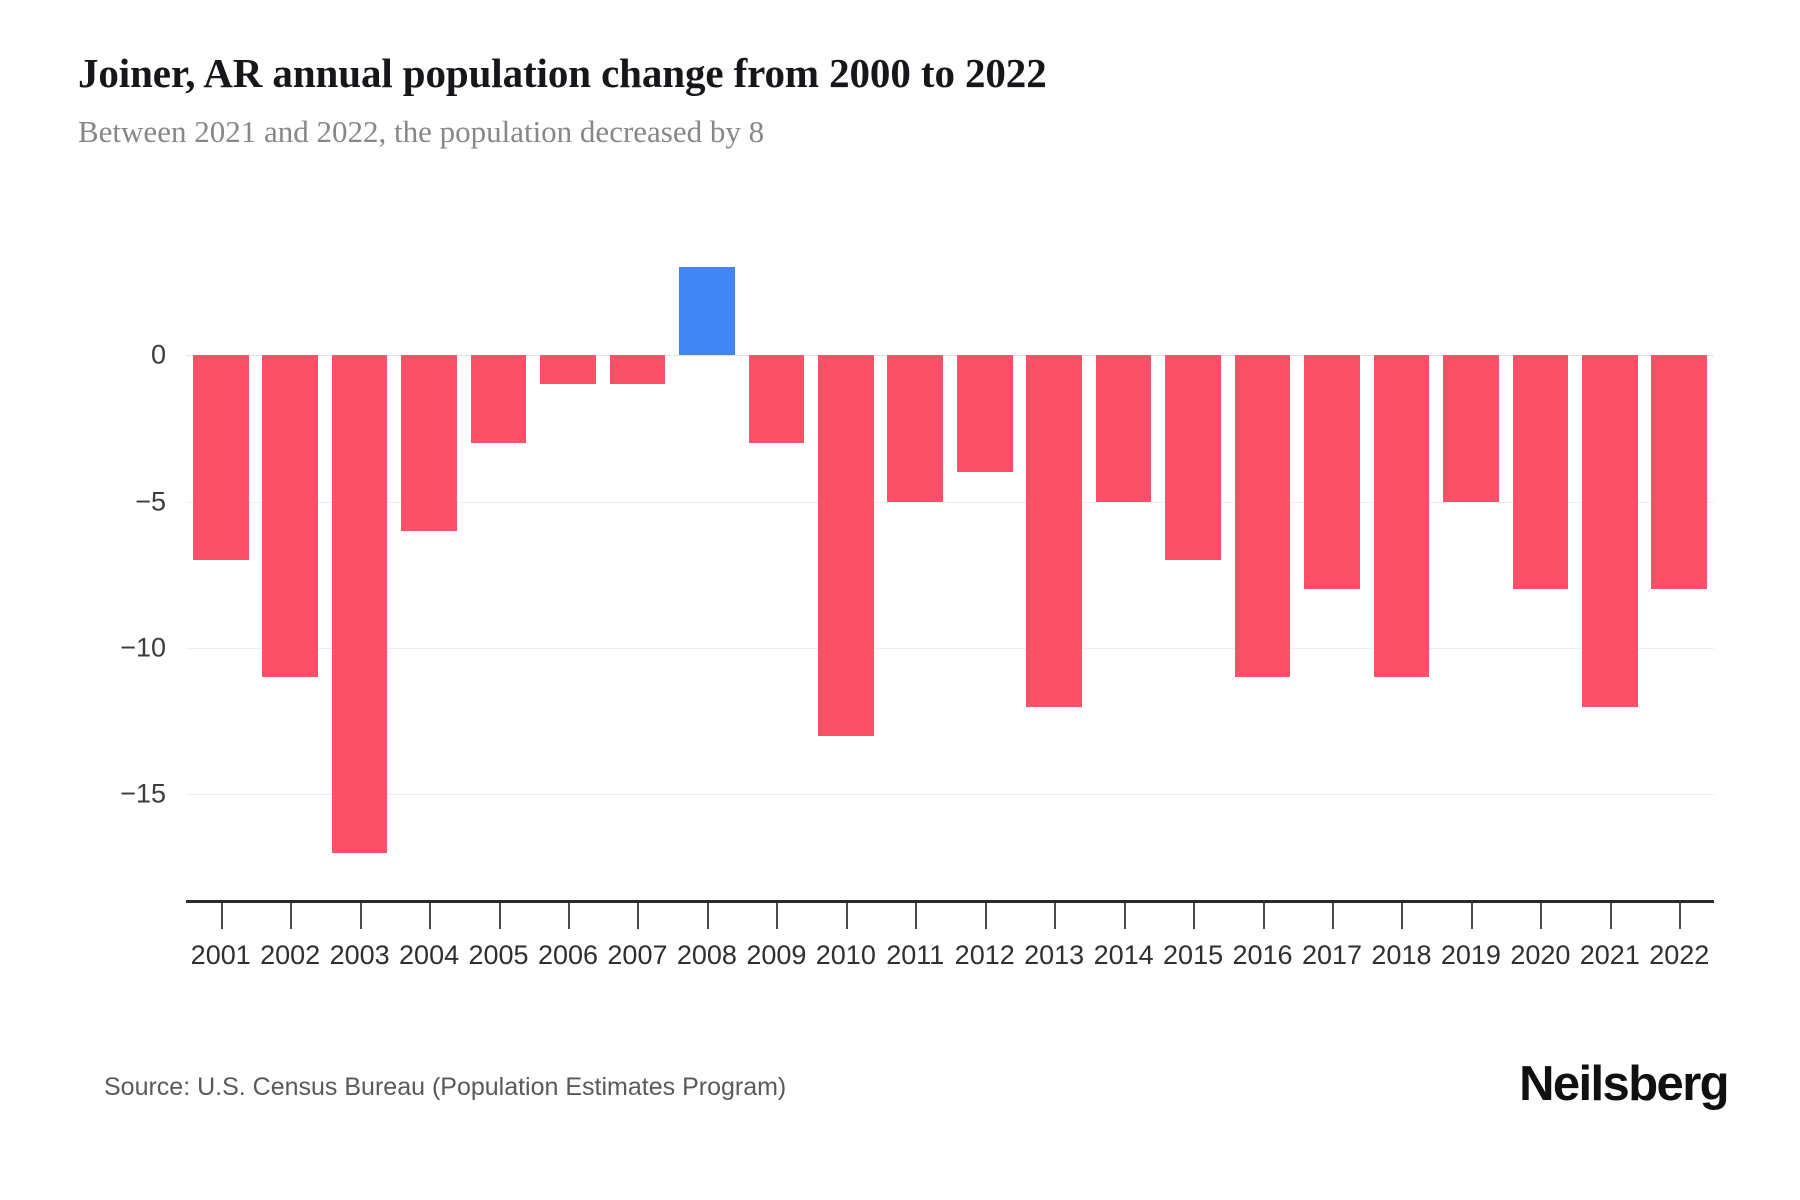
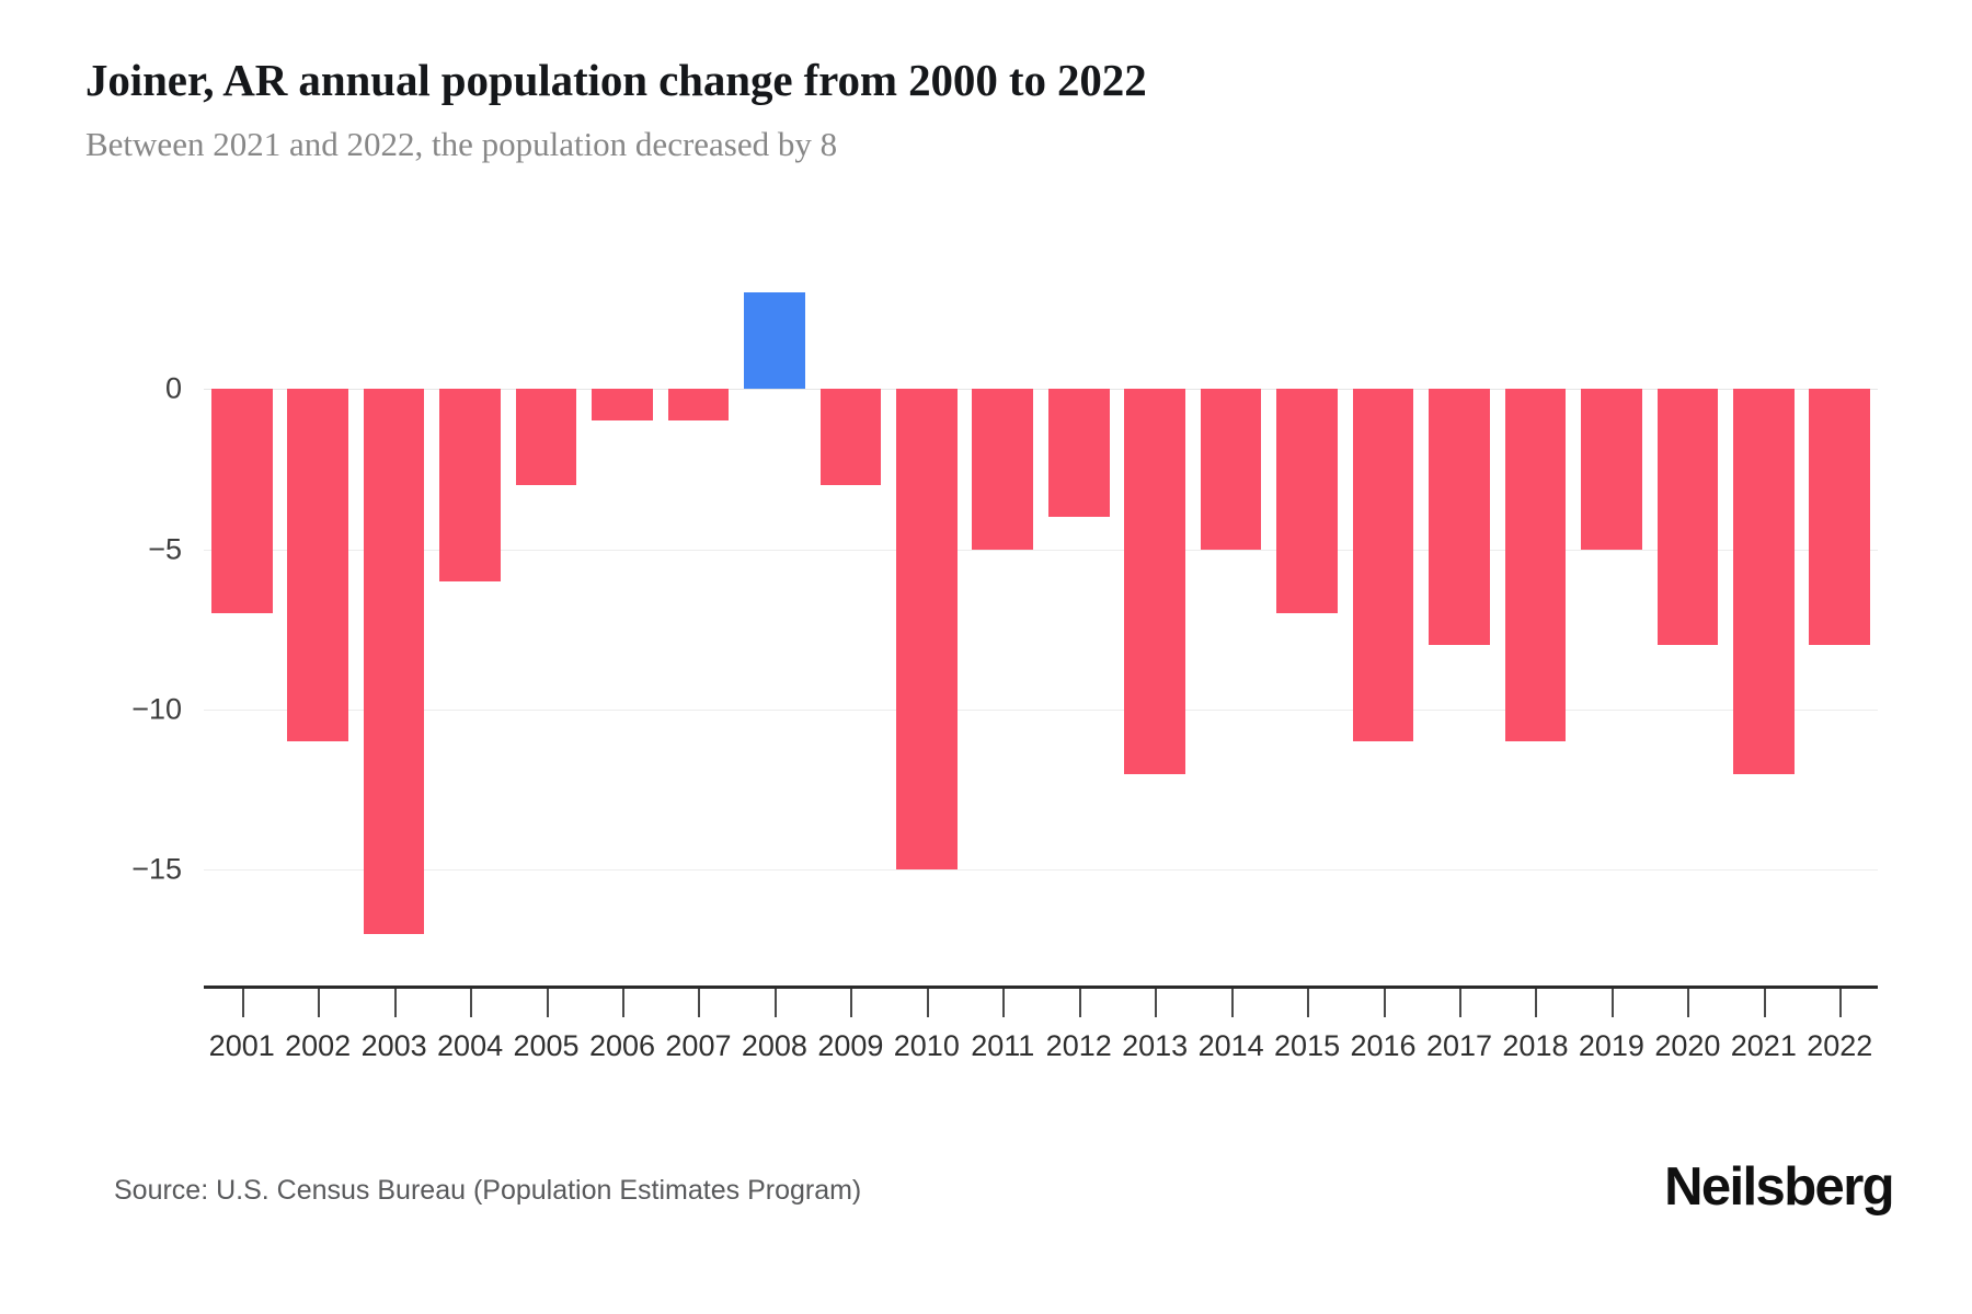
2010: -13 -> -15
